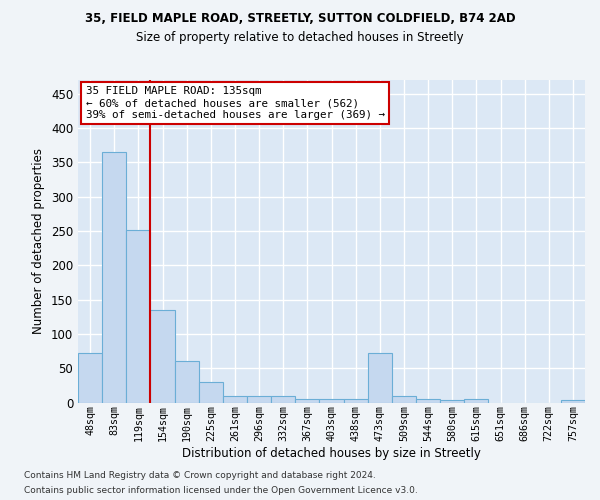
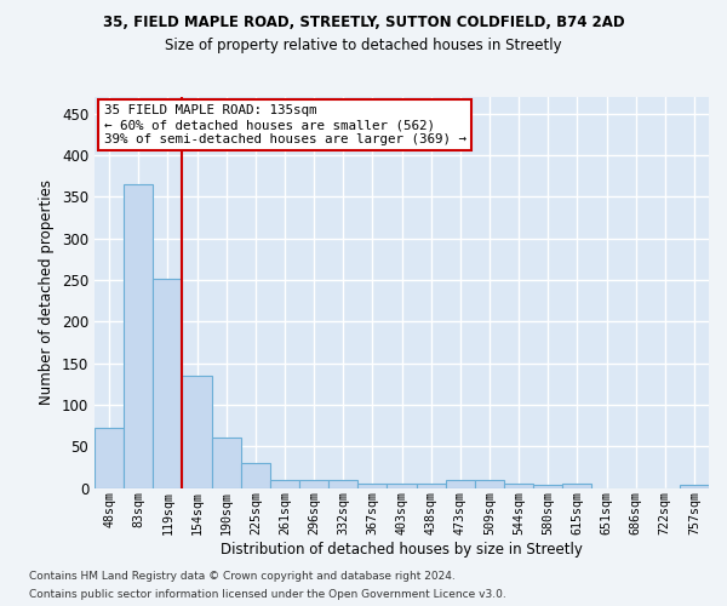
473sqm: 72 -> 10
